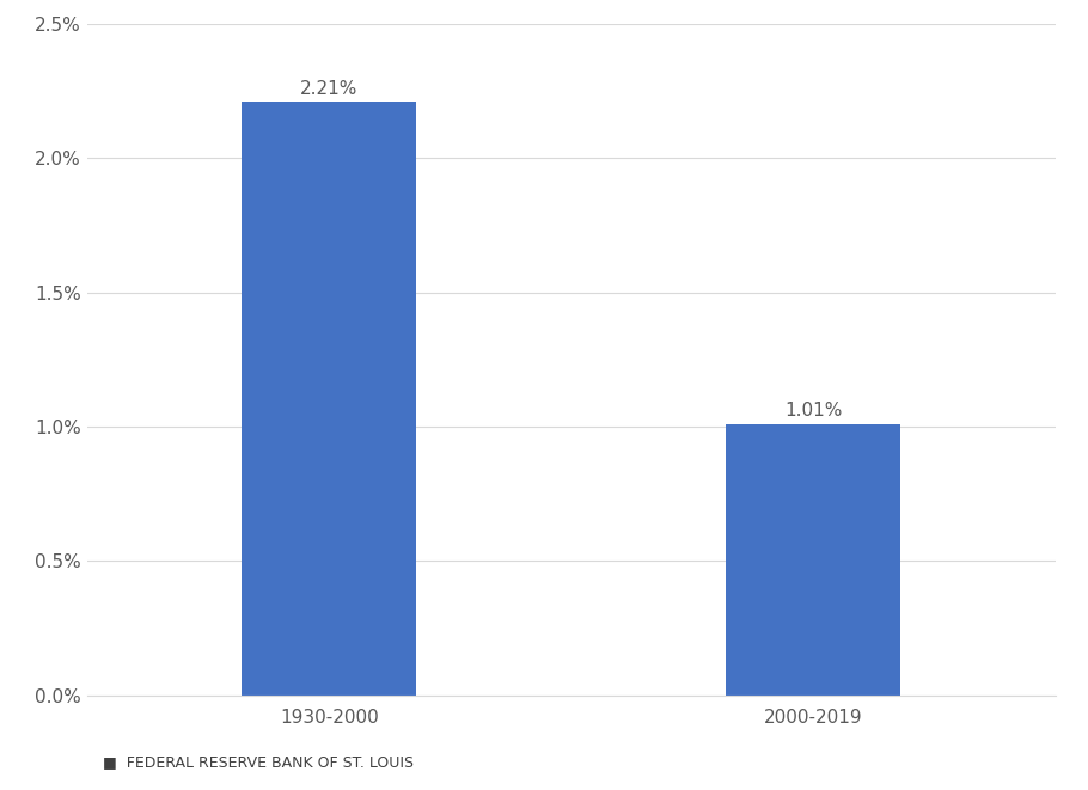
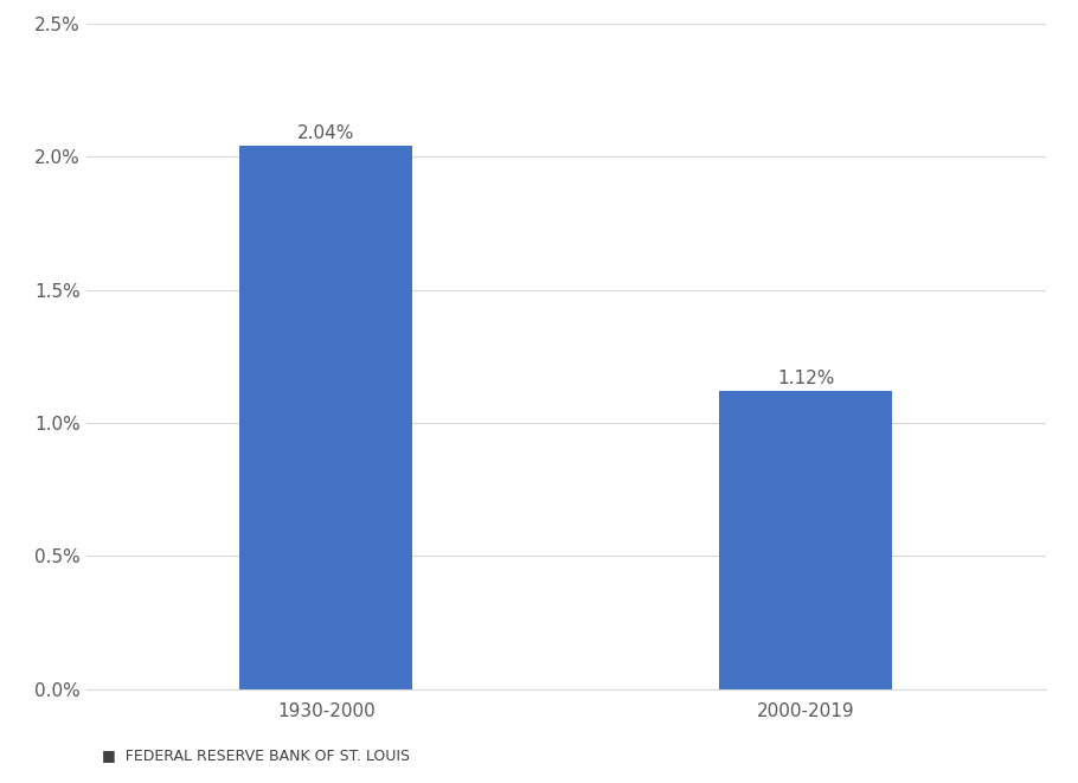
1930-2000: 2.21% -> 2.04%
2000-2019: 1.01% -> 1.12%
